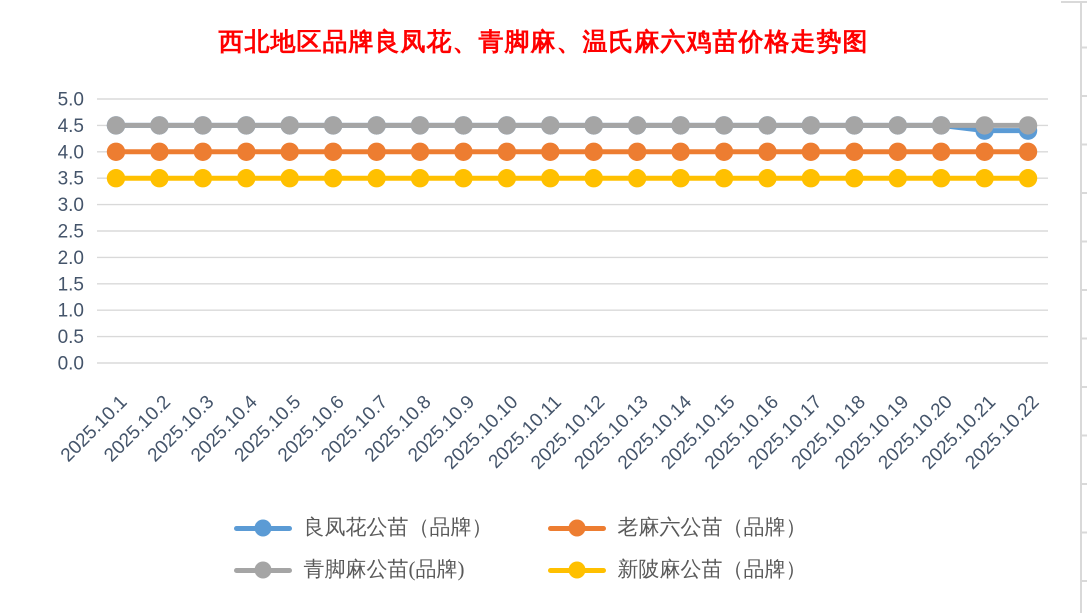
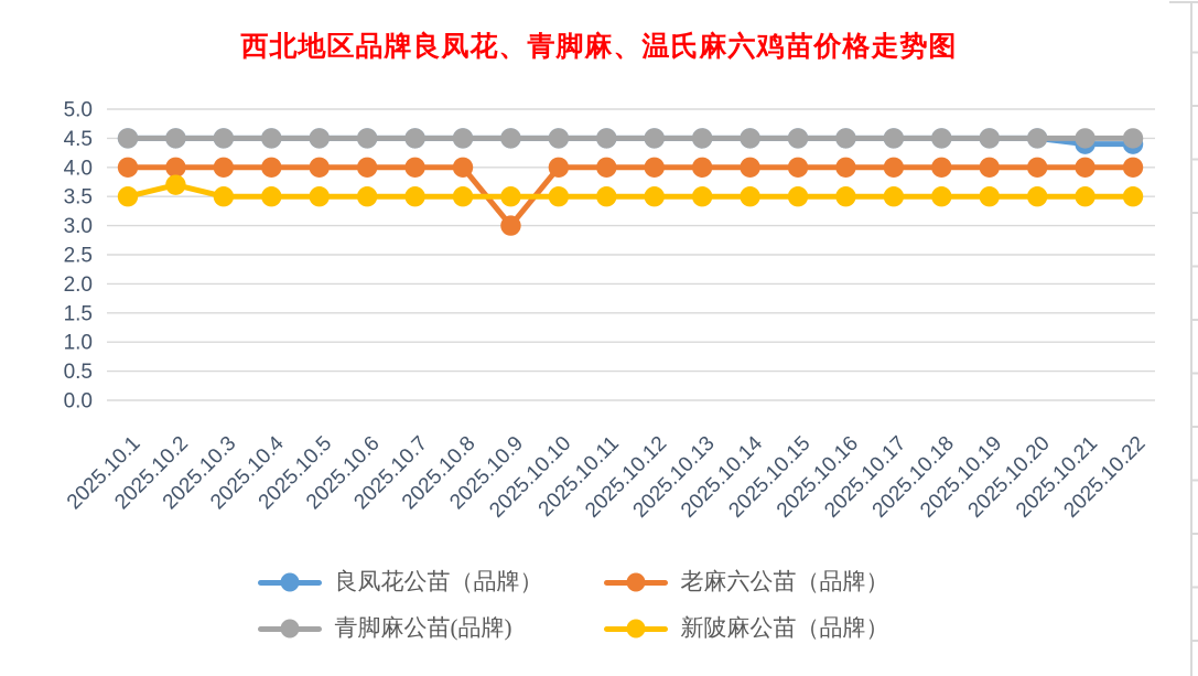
新陂麻公苗（品牌）/2025.10.2: 3.5 -> 3.7
老麻六公苗（品牌）/2025.10.9: 4 -> 3
